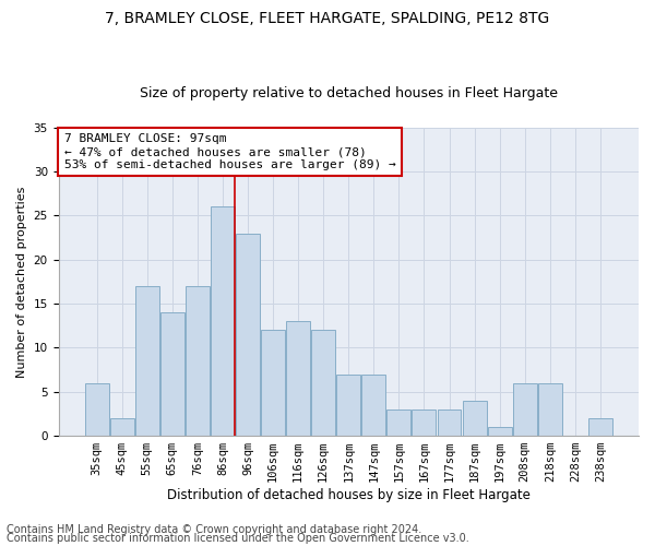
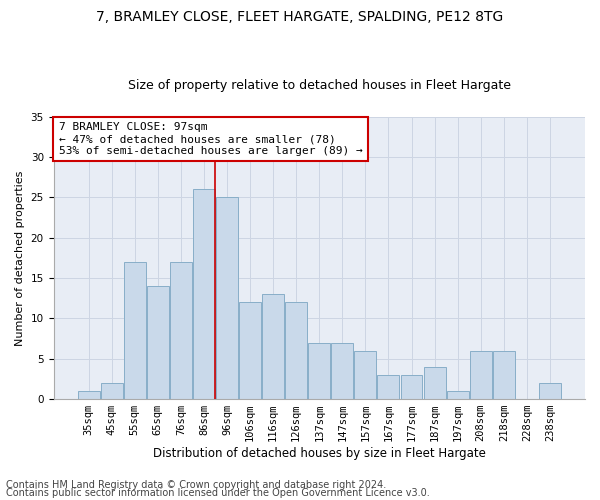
35sqm: 6 -> 1
96sqm: 23 -> 25
157sqm: 3 -> 6
